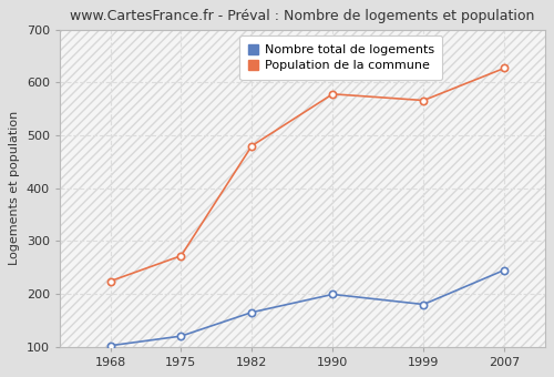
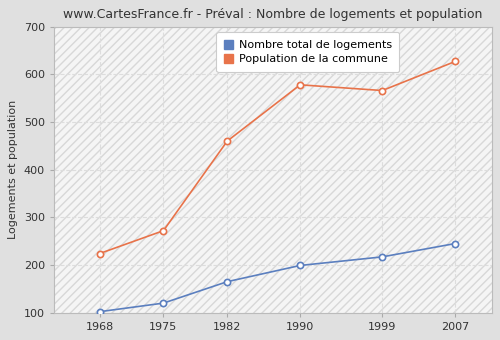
Population de la commune/1982: 480 -> 460
Nombre total de logements/1999: 180 -> 217
